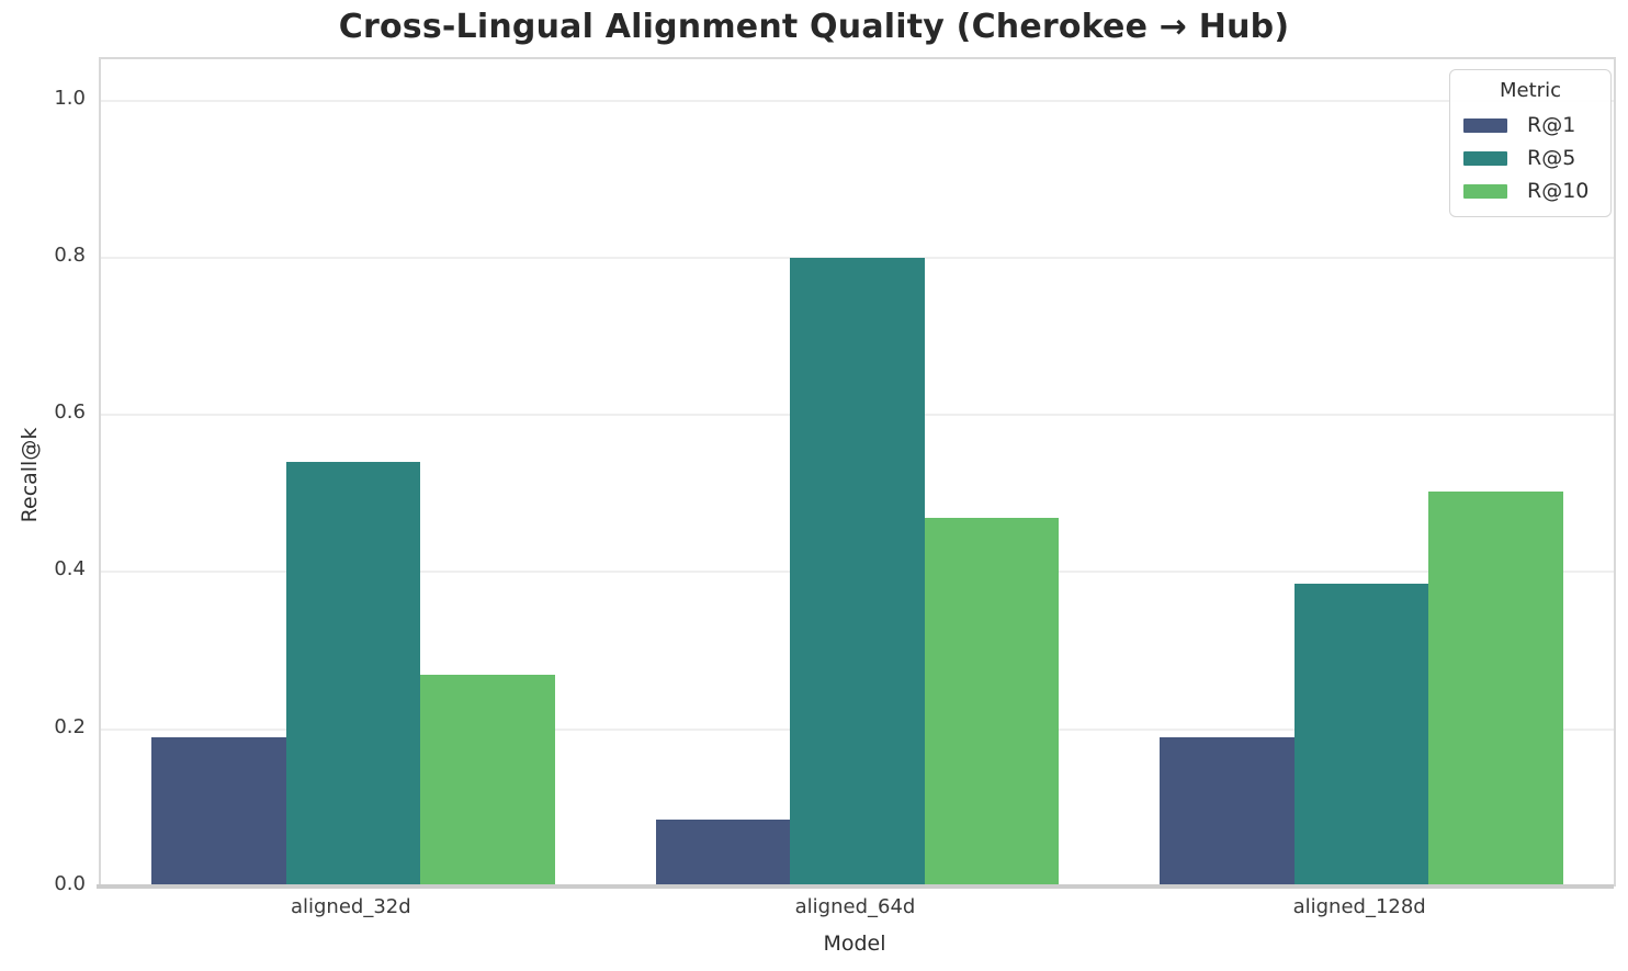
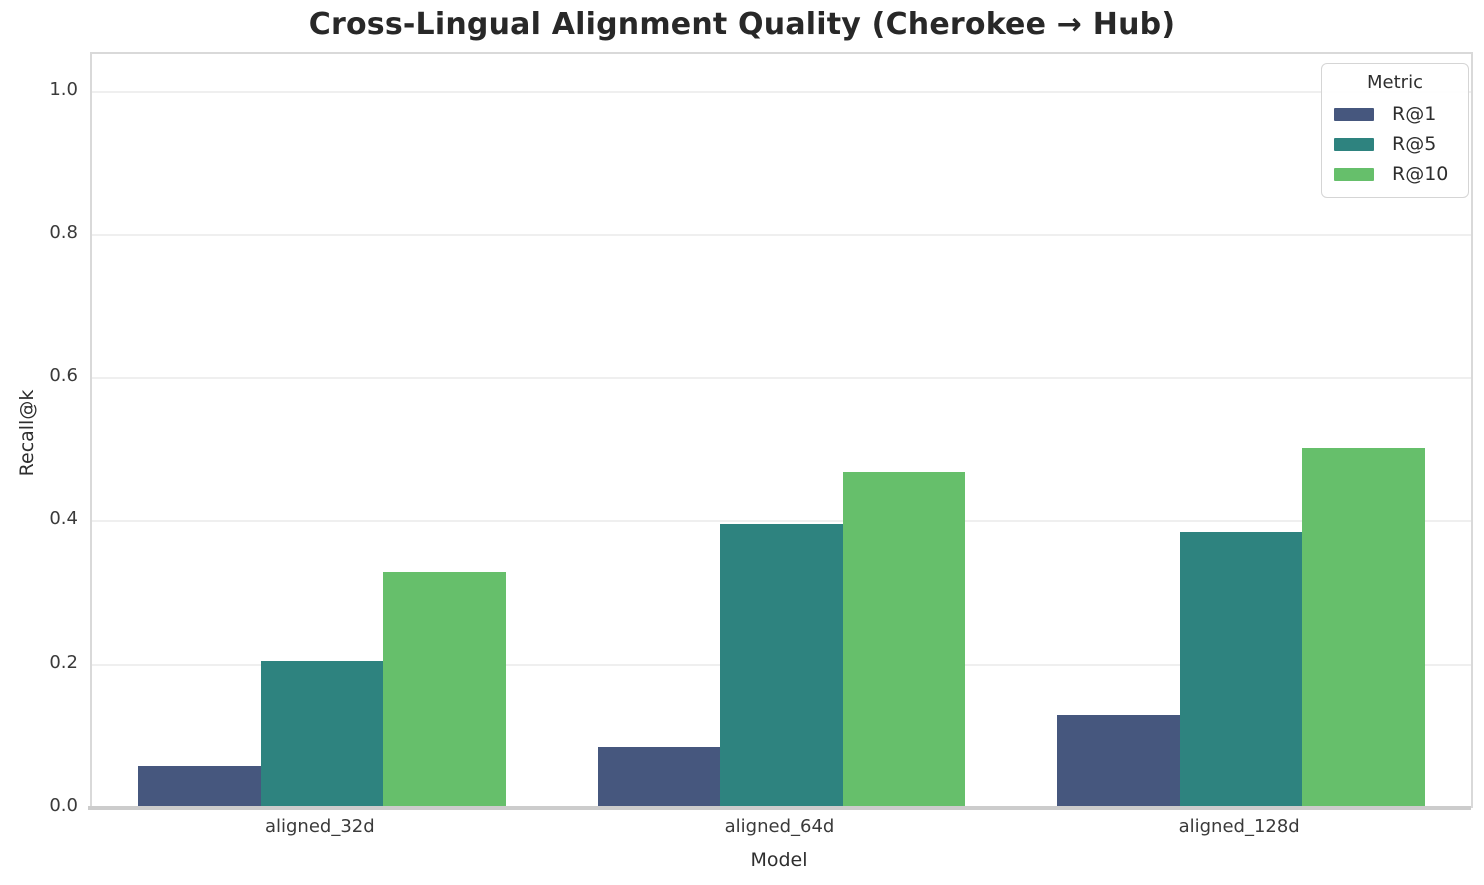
R@1/aligned_32d: 0.19 -> 0.06
R@5/aligned_32d: 0.54 -> 0.20
R@10/aligned_32d: 0.27 -> 0.33
R@5/aligned_64d: 0.80 -> 0.40
R@1/aligned_128d: 0.19 -> 0.13
